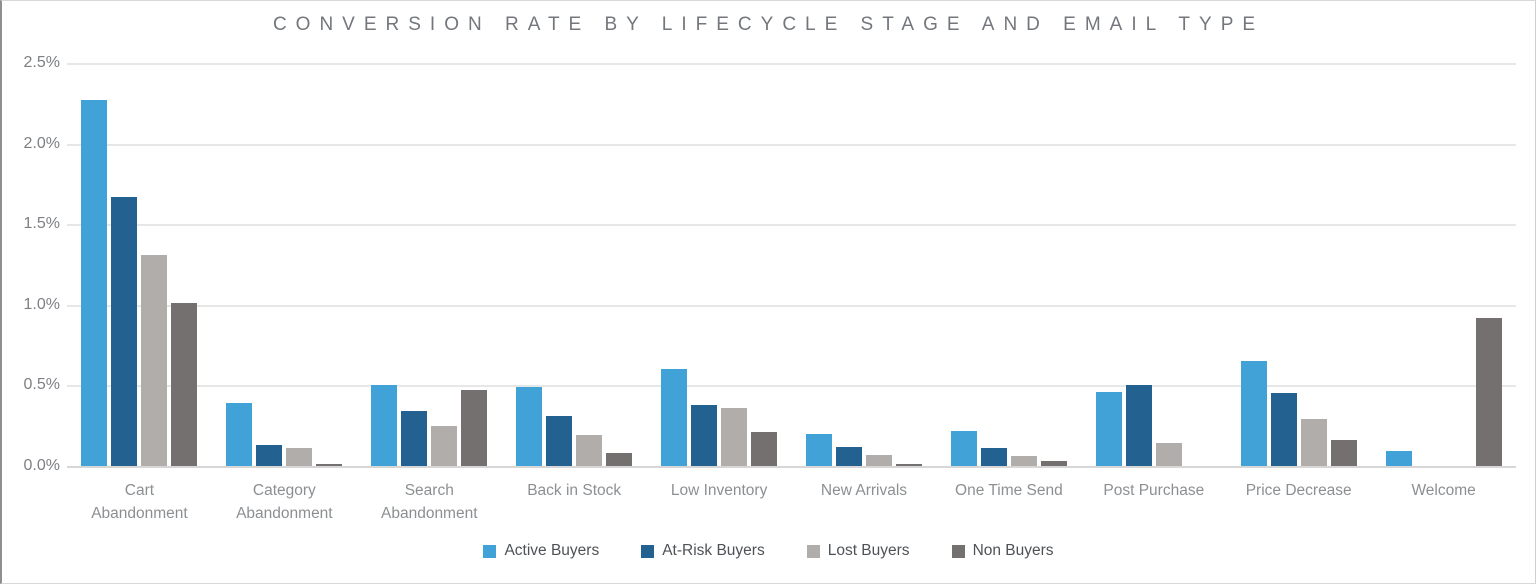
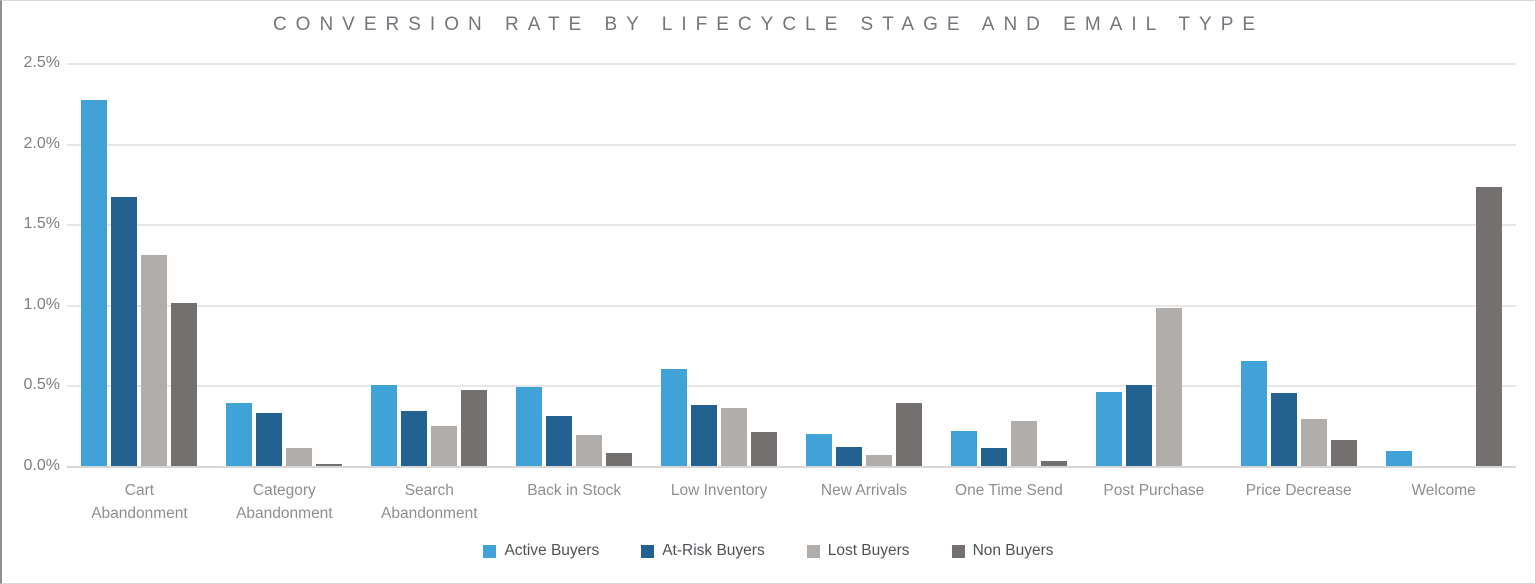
At-Risk Buyers/Category Abandonment: 0.13% -> 0.33%
Non Buyers/New Arrivals: 0.01% -> 0.39%
Lost Buyers/One Time Send: 0.06% -> 0.28%
Lost Buyers/Post Purchase: 0.14% -> 0.98%
Non Buyers/Welcome: 0.92% -> 1.73%
